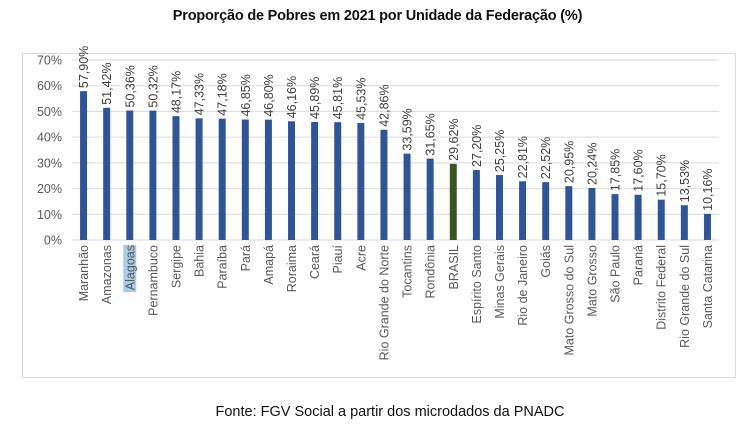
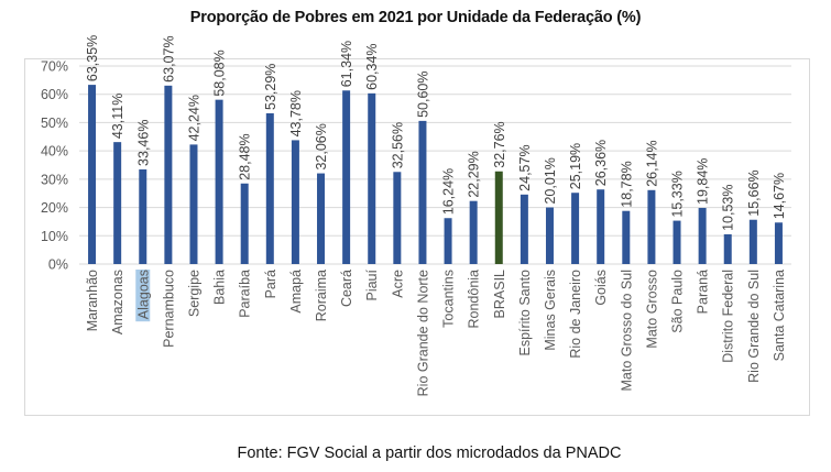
Maranhão: 57,90% -> 63,35%
Amazonas: 51,42% -> 43,11%
Alagoas: 50,36% -> 33,46%
Pernambuco: 50,32% -> 63,07%
Sergipe: 48,17% -> 42,24%
Bahia: 47,33% -> 58,08%
Paraíba: 47,18% -> 28,48%
Pará: 46,85% -> 53,29%
Amapá: 46,80% -> 43,78%
Roraima: 46,16% -> 32,06%
Ceará: 45,89% -> 61,34%
Piauí: 45,81% -> 60,34%
Acre: 45,53% -> 32,56%
Rio Grande do Norte: 42,86% -> 50,60%
Tocantins: 33,59% -> 16,24%
Rondônia: 31,65% -> 22,29%
BRASIL: 29,62% -> 32,76%
Espírito Santo: 27,20% -> 24,57%
Minas Gerais: 25,25% -> 20,01%
Rio de Janeiro: 22,81% -> 25,19%
Goiás: 22,52% -> 26,36%
Mato Grosso do Sul: 20,95% -> 18,78%
Mato Grosso: 20,24% -> 26,14%
São Paulo: 17,85% -> 15,33%
Paraná: 17,60% -> 19,84%
Distrito Federal: 15,70% -> 10,53%
Rio Grande do Sul: 13,53% -> 15,66%
Santa Catarina: 10,16% -> 14,67%
